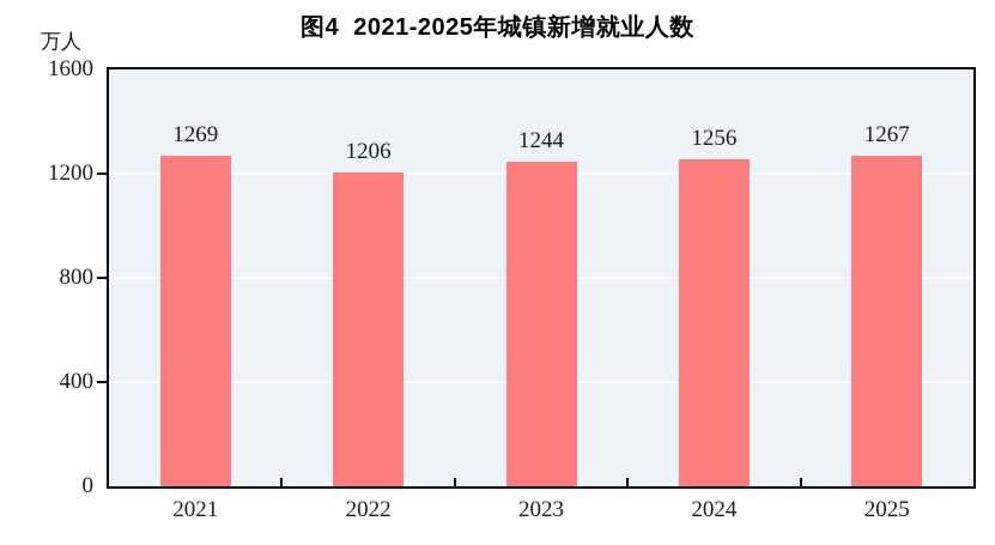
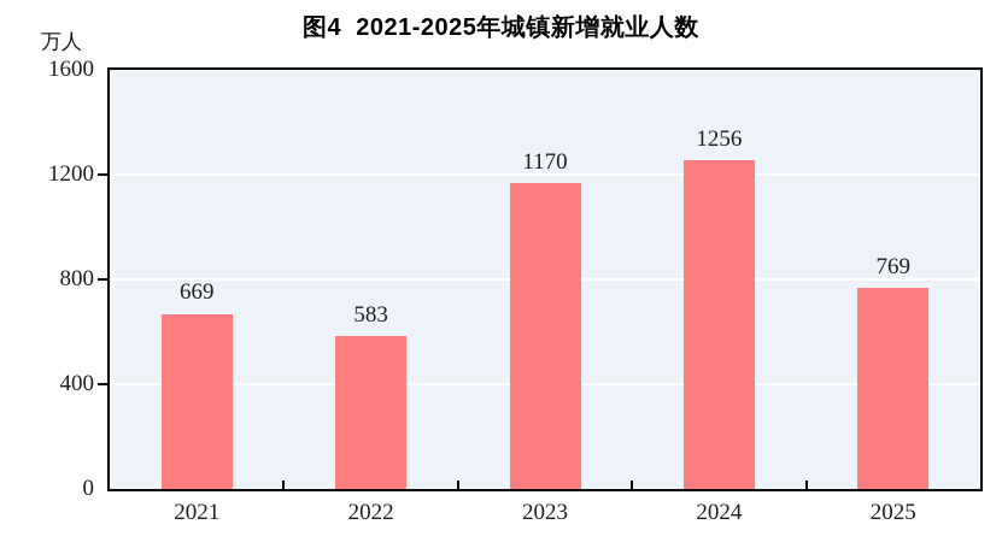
2021: 1269 -> 669
2022: 1206 -> 583
2023: 1244 -> 1170
2025: 1267 -> 769
